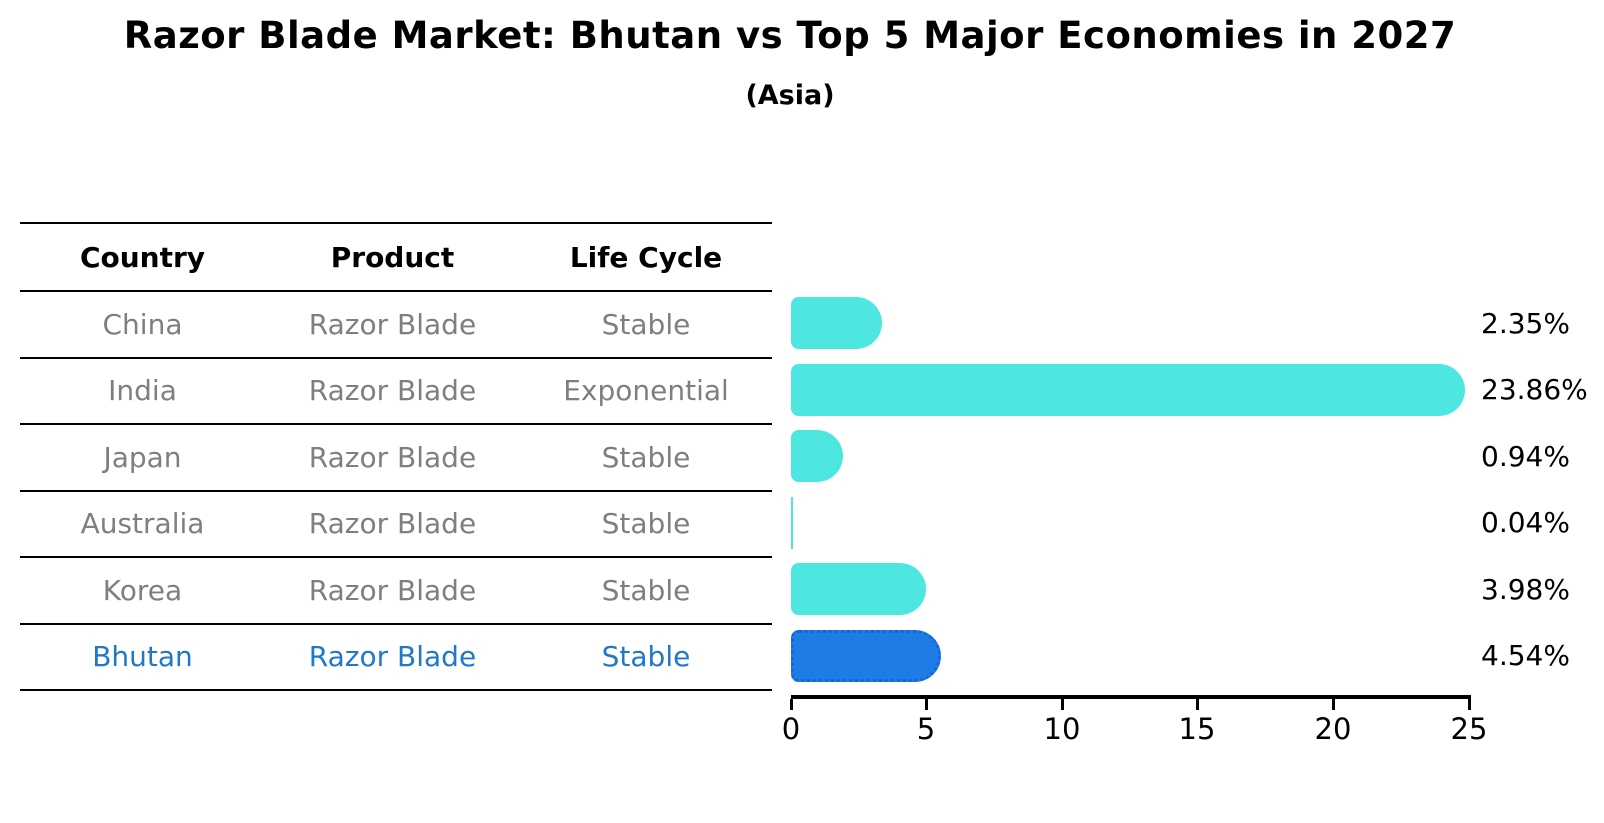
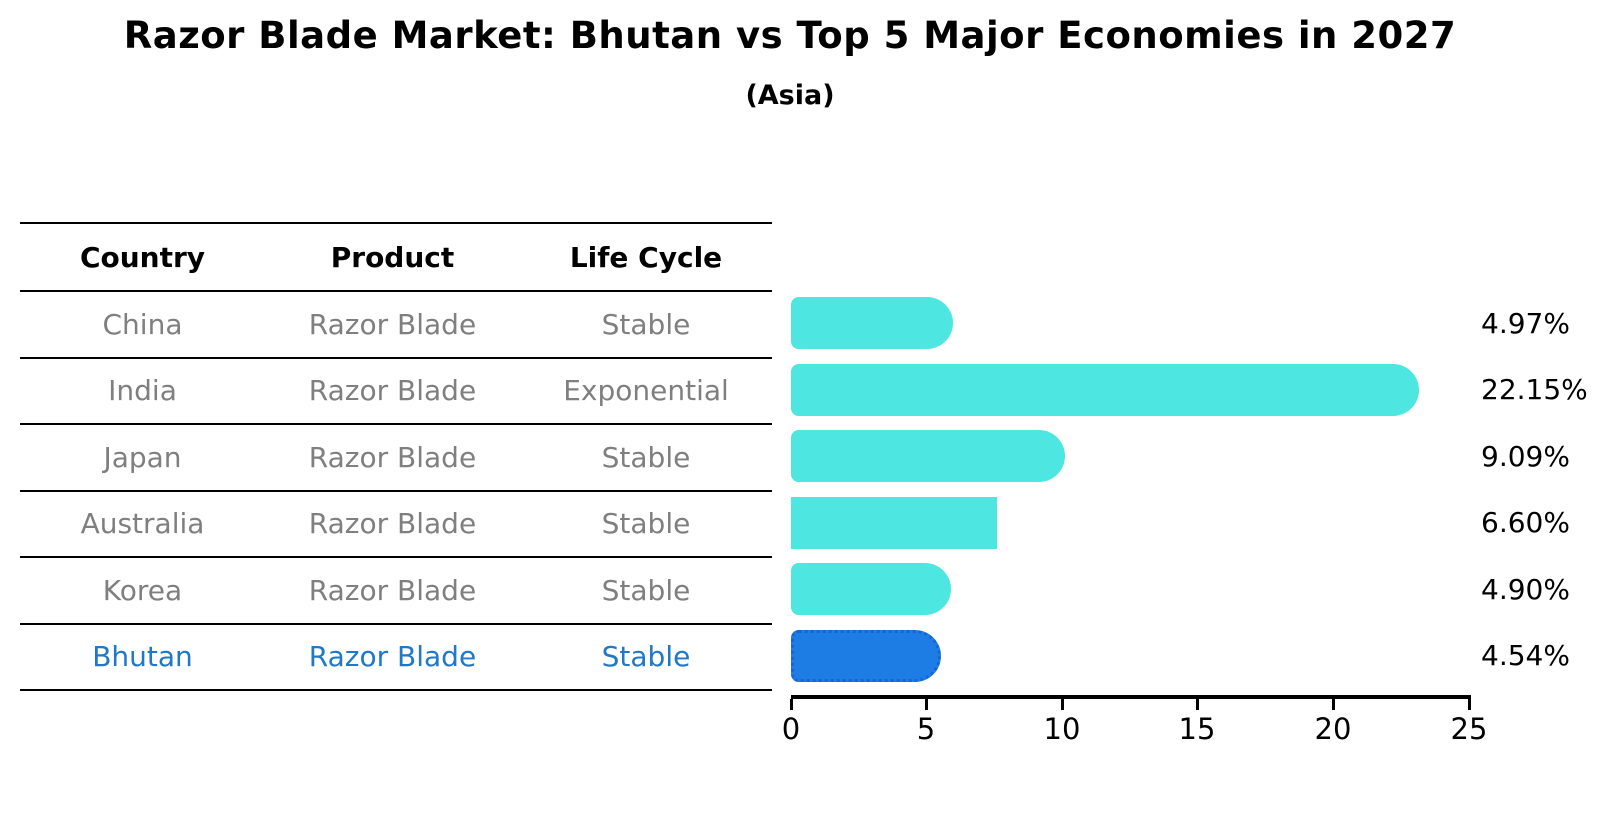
China: 2.35% -> 4.97%
India: 23.86% -> 22.15%
Japan: 0.94% -> 9.09%
Australia: 0.04% -> 6.60%
Korea: 3.98% -> 4.90%
